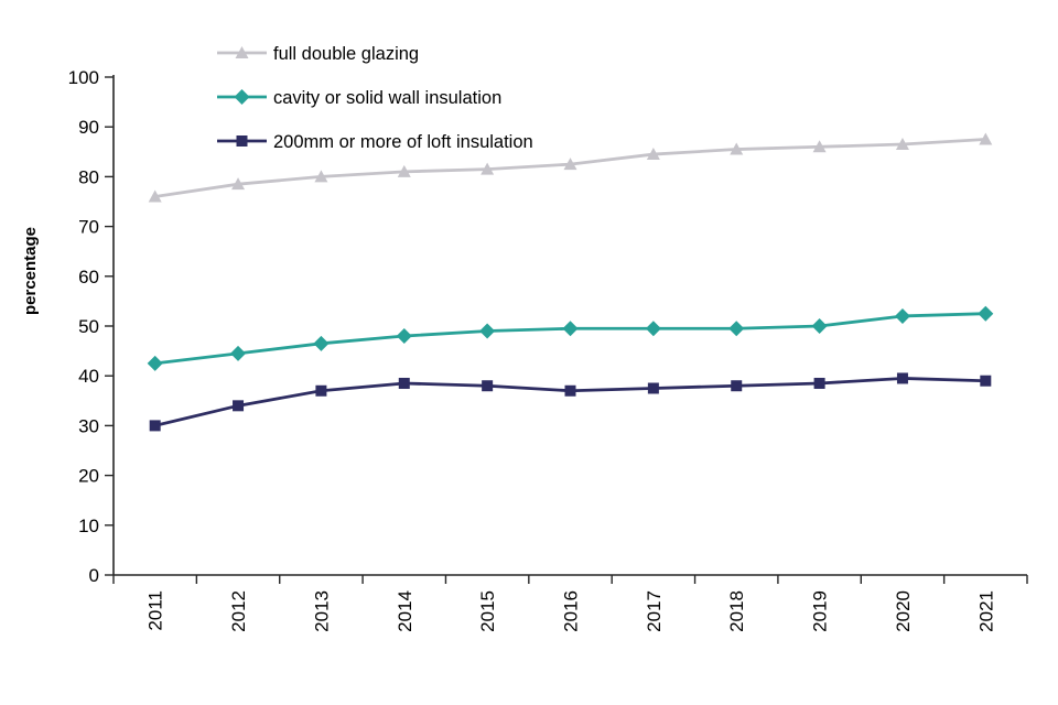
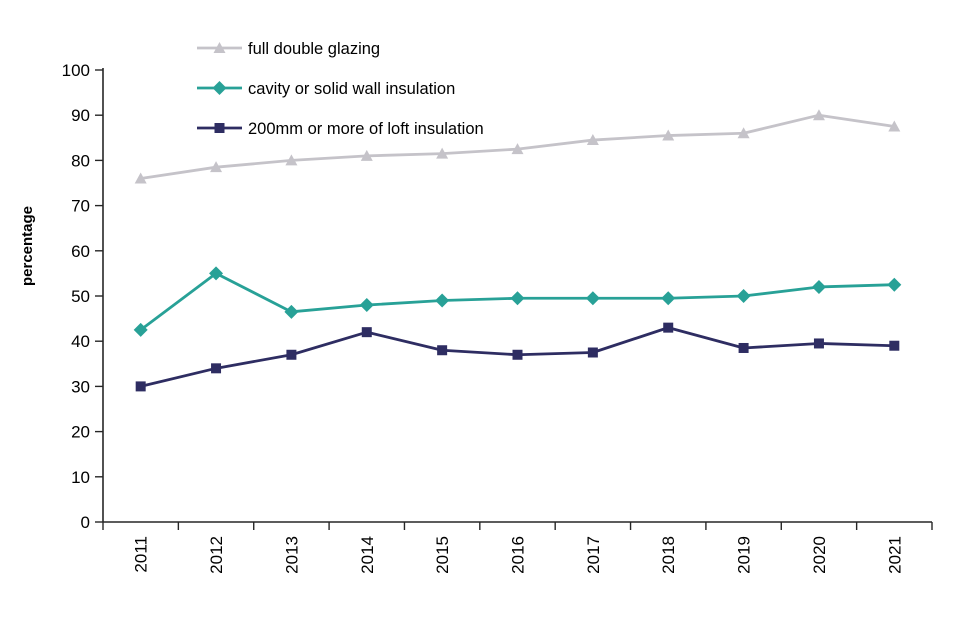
cavity or solid wall insulation/2012: 44 -> 55
200mm or more of loft insulation/2014: 38 -> 42
200mm or more of loft insulation/2018: 38 -> 43
full double glazing/2020: 86 -> 90
